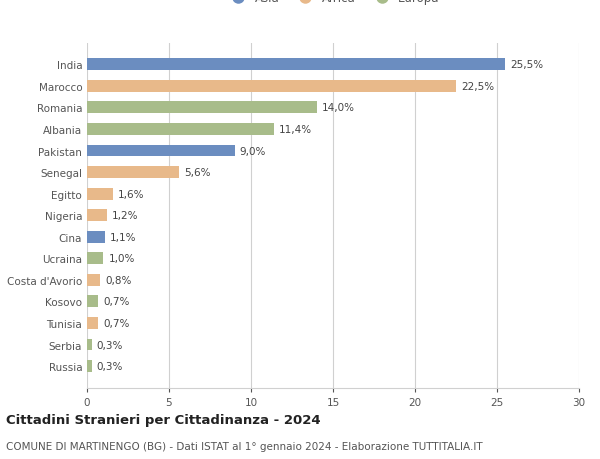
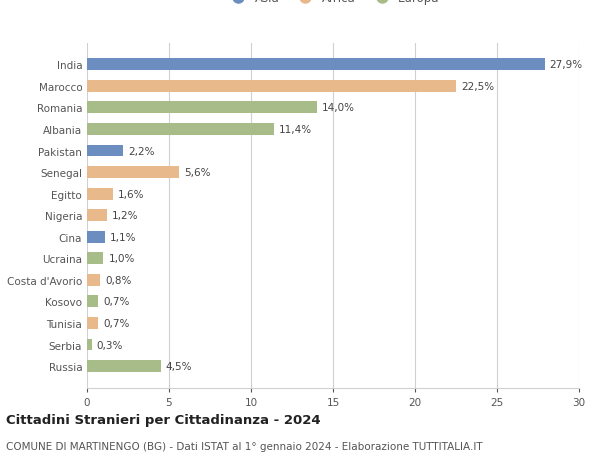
India: 25,5% -> 27,9%
Pakistan: 9,0% -> 2,2%
Russia: 0,3% -> 4,5%
